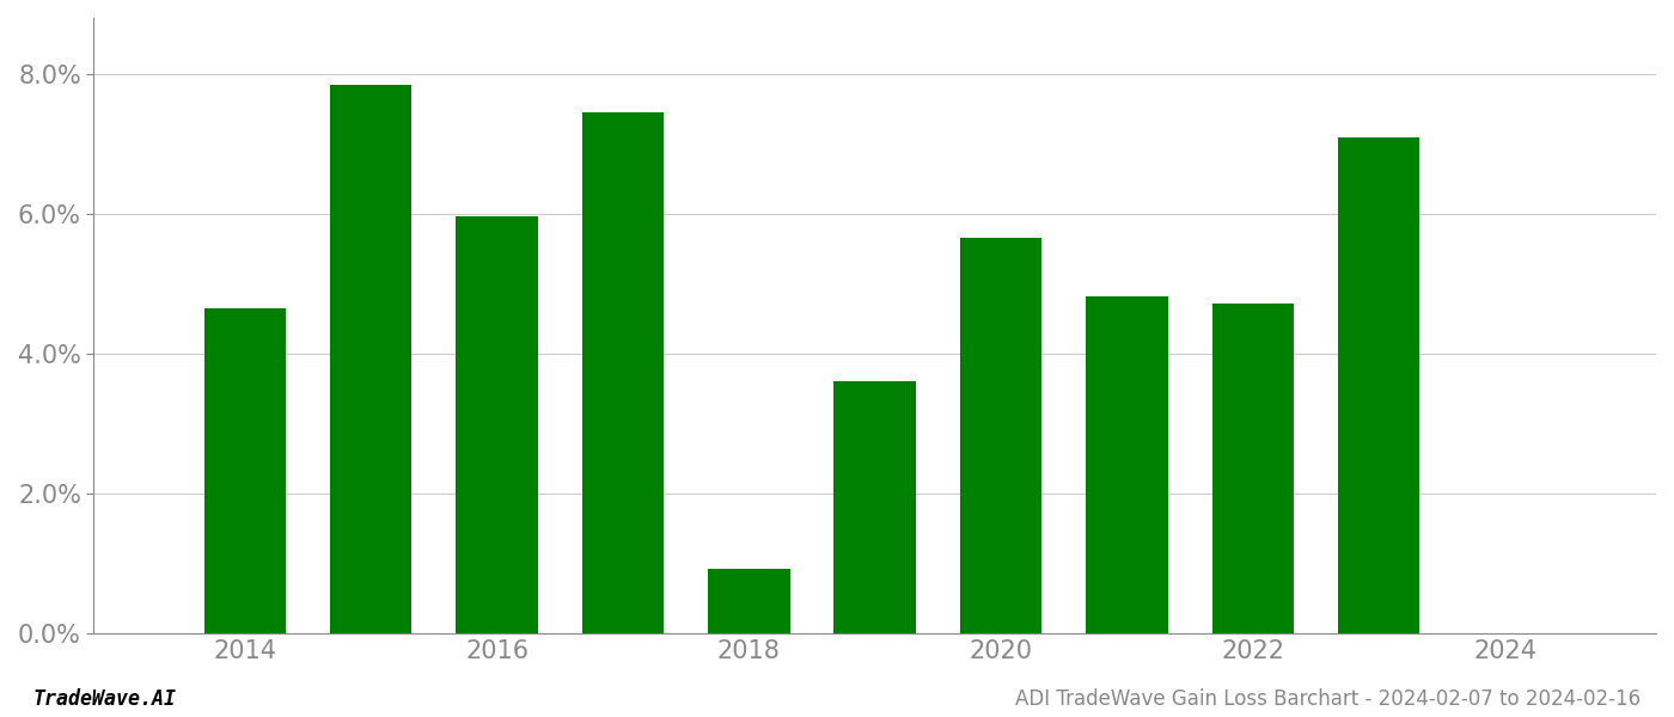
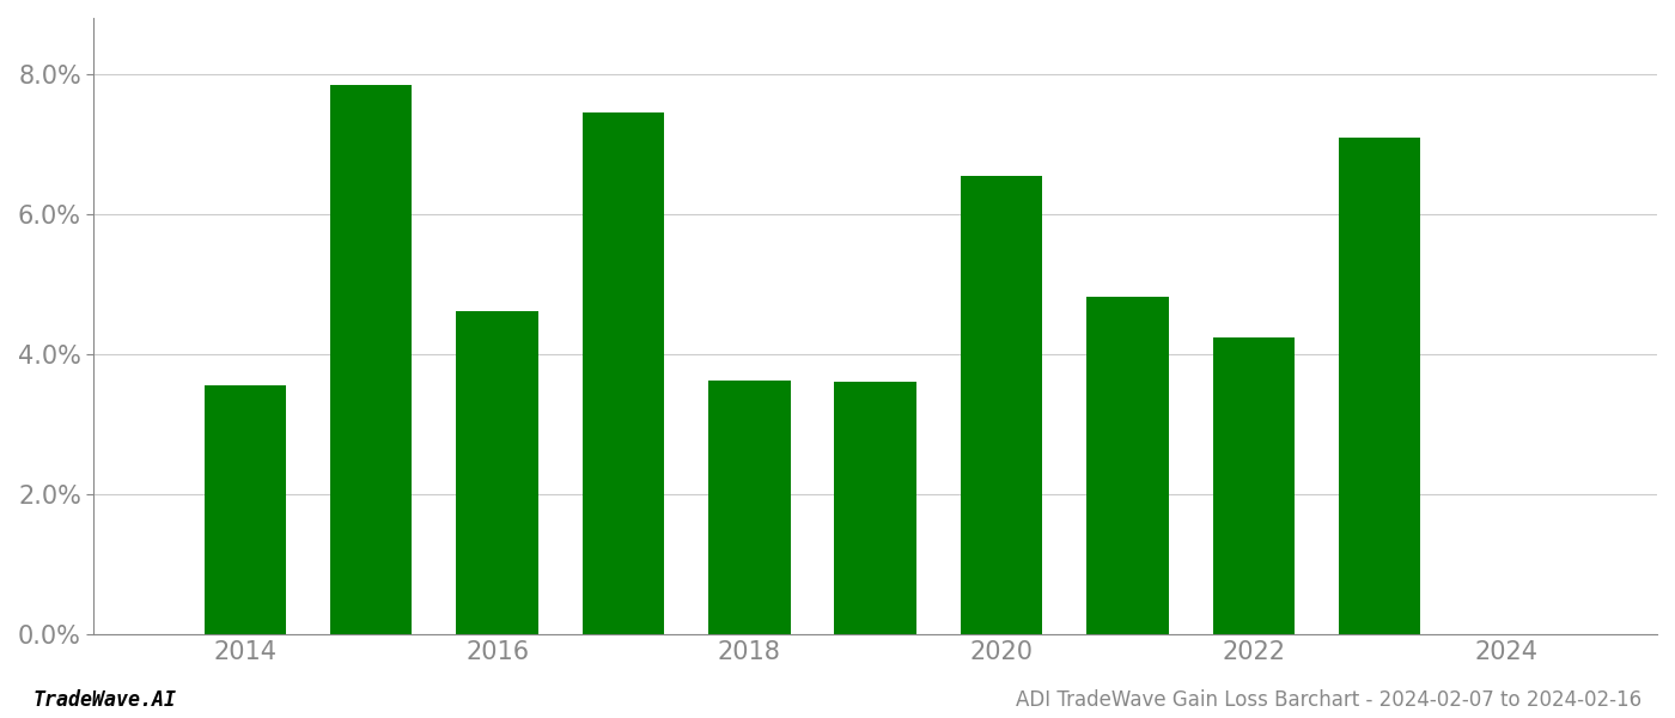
2014: 4.65% -> 3.56%
2016: 5.97% -> 4.62%
2018: 0.92% -> 3.62%
2020: 5.65% -> 6.54%
2022: 4.72% -> 4.24%
